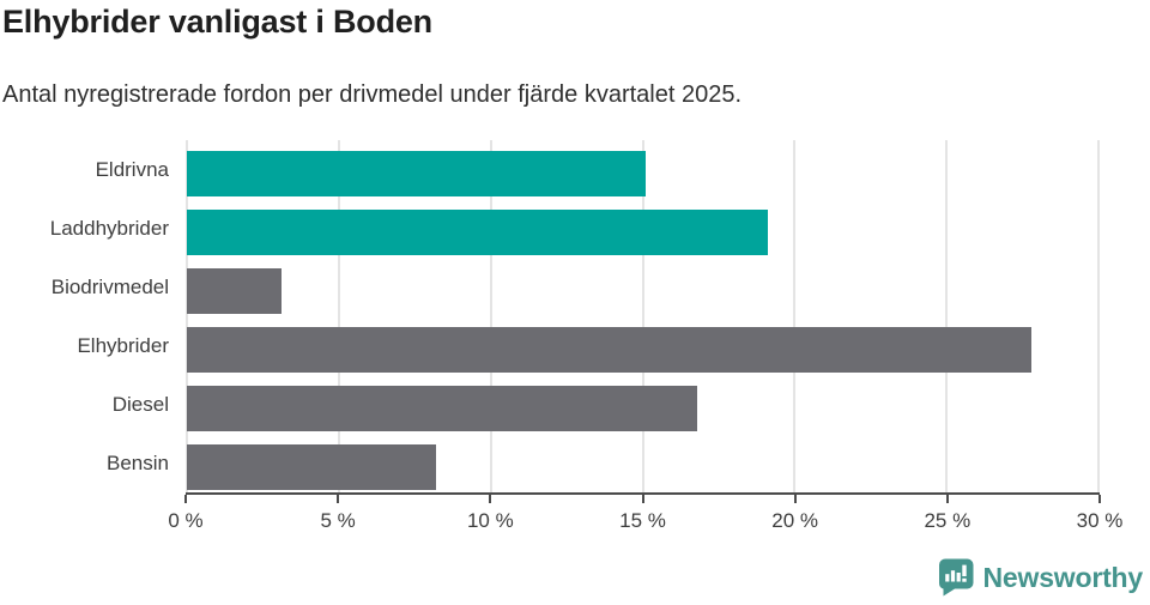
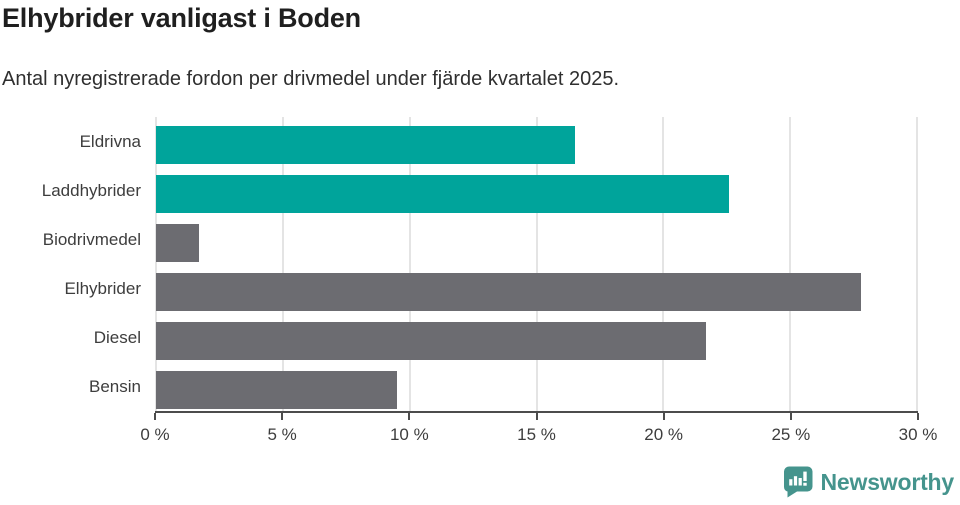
Eldrivna: 15.1% -> 16.5%
Laddhybrider: 19.1% -> 22.6%
Biodrivmedel: 3.1% -> 1.7%
Diesel: 16.8% -> 21.7%
Bensin: 8.2% -> 9.5%
